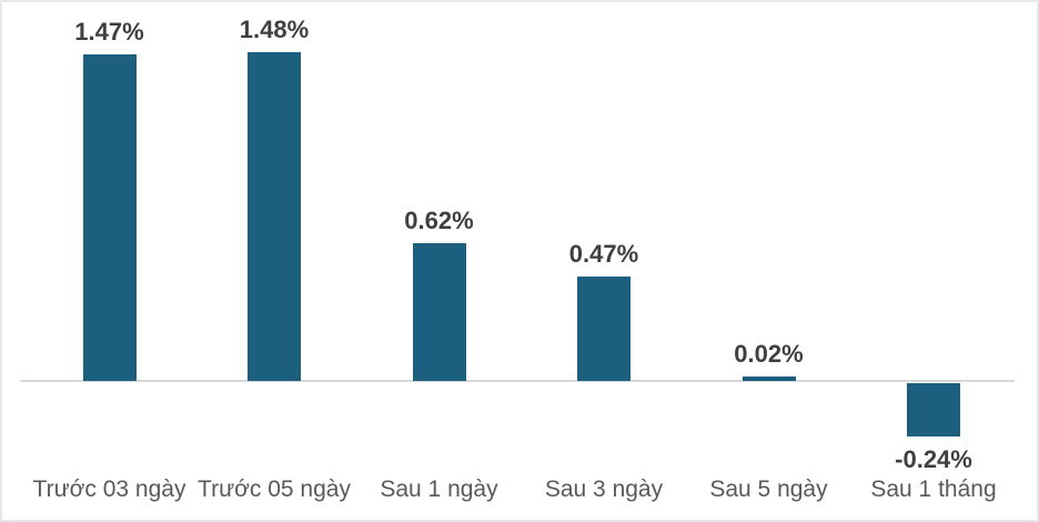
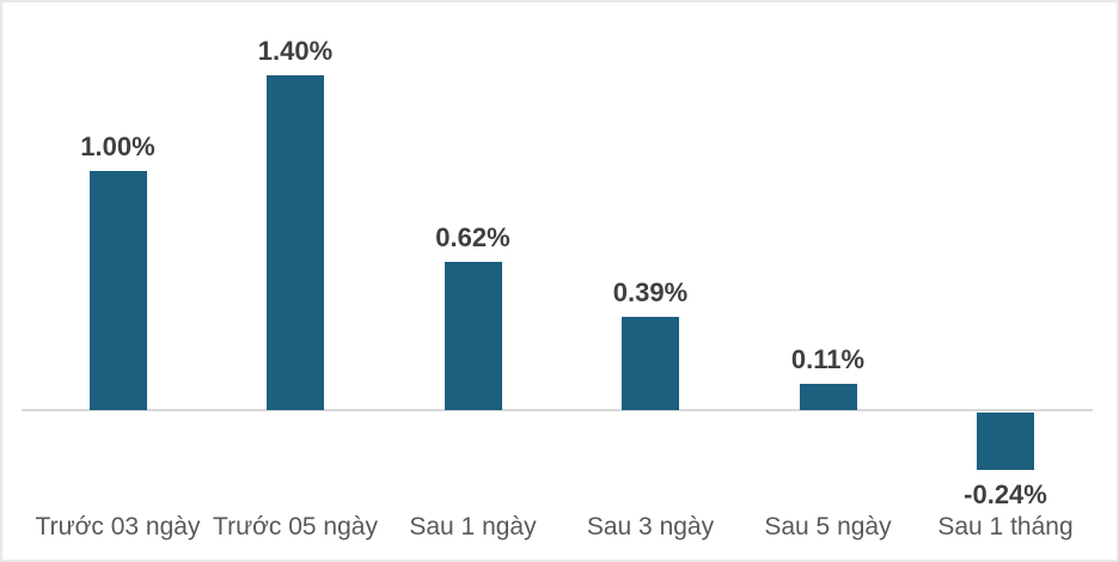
Trước 03 ngày: 1.47% -> 1.00%
Trước 05 ngày: 1.48% -> 1.40%
Sau 3 ngày: 0.47% -> 0.39%
Sau 5 ngày: 0.02% -> 0.11%
